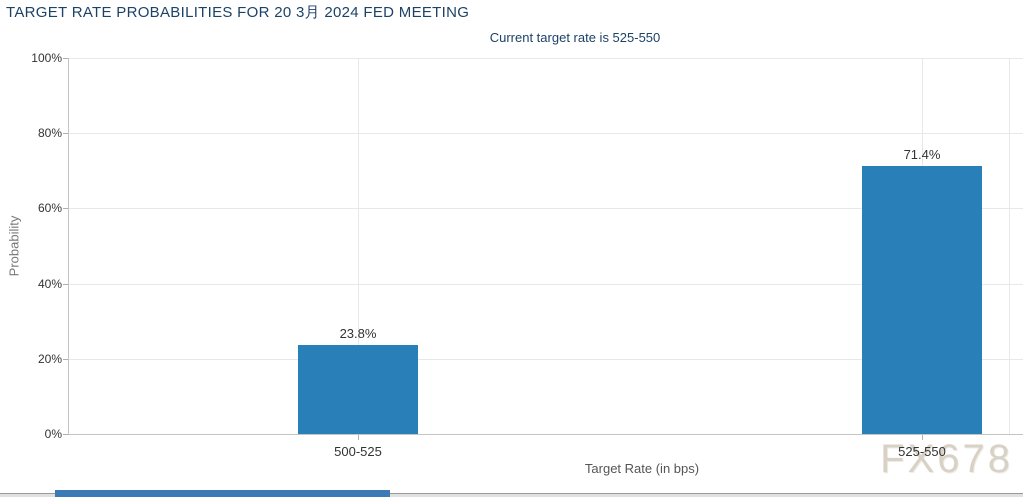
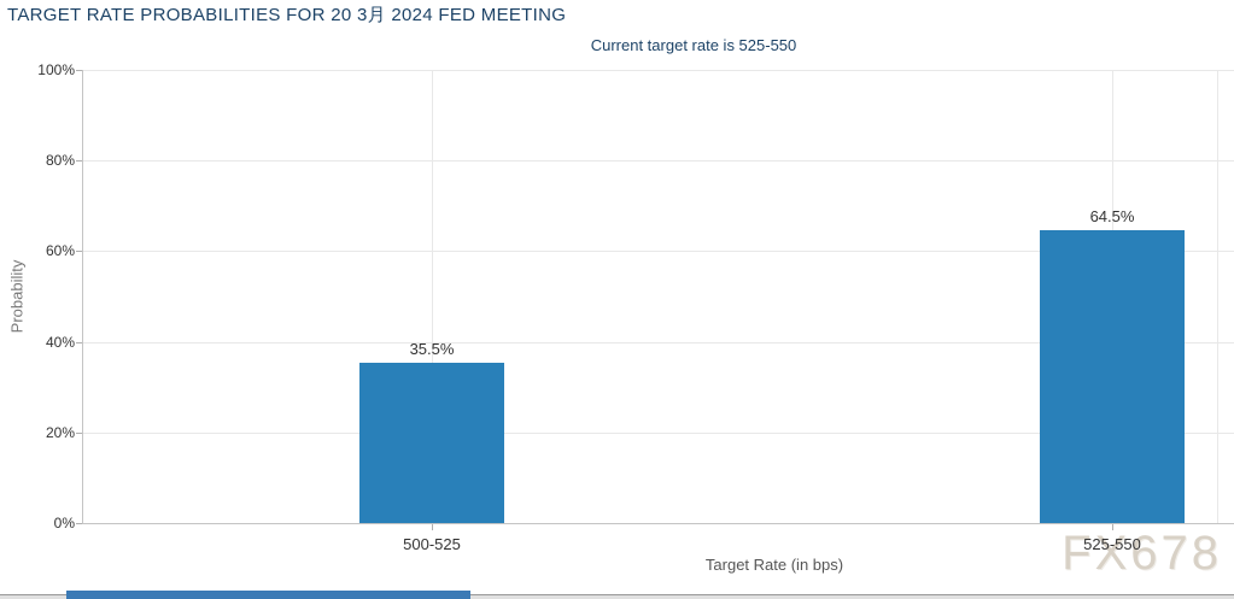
500-525: 23.8% -> 35.5%
525-550: 71.4% -> 64.5%
